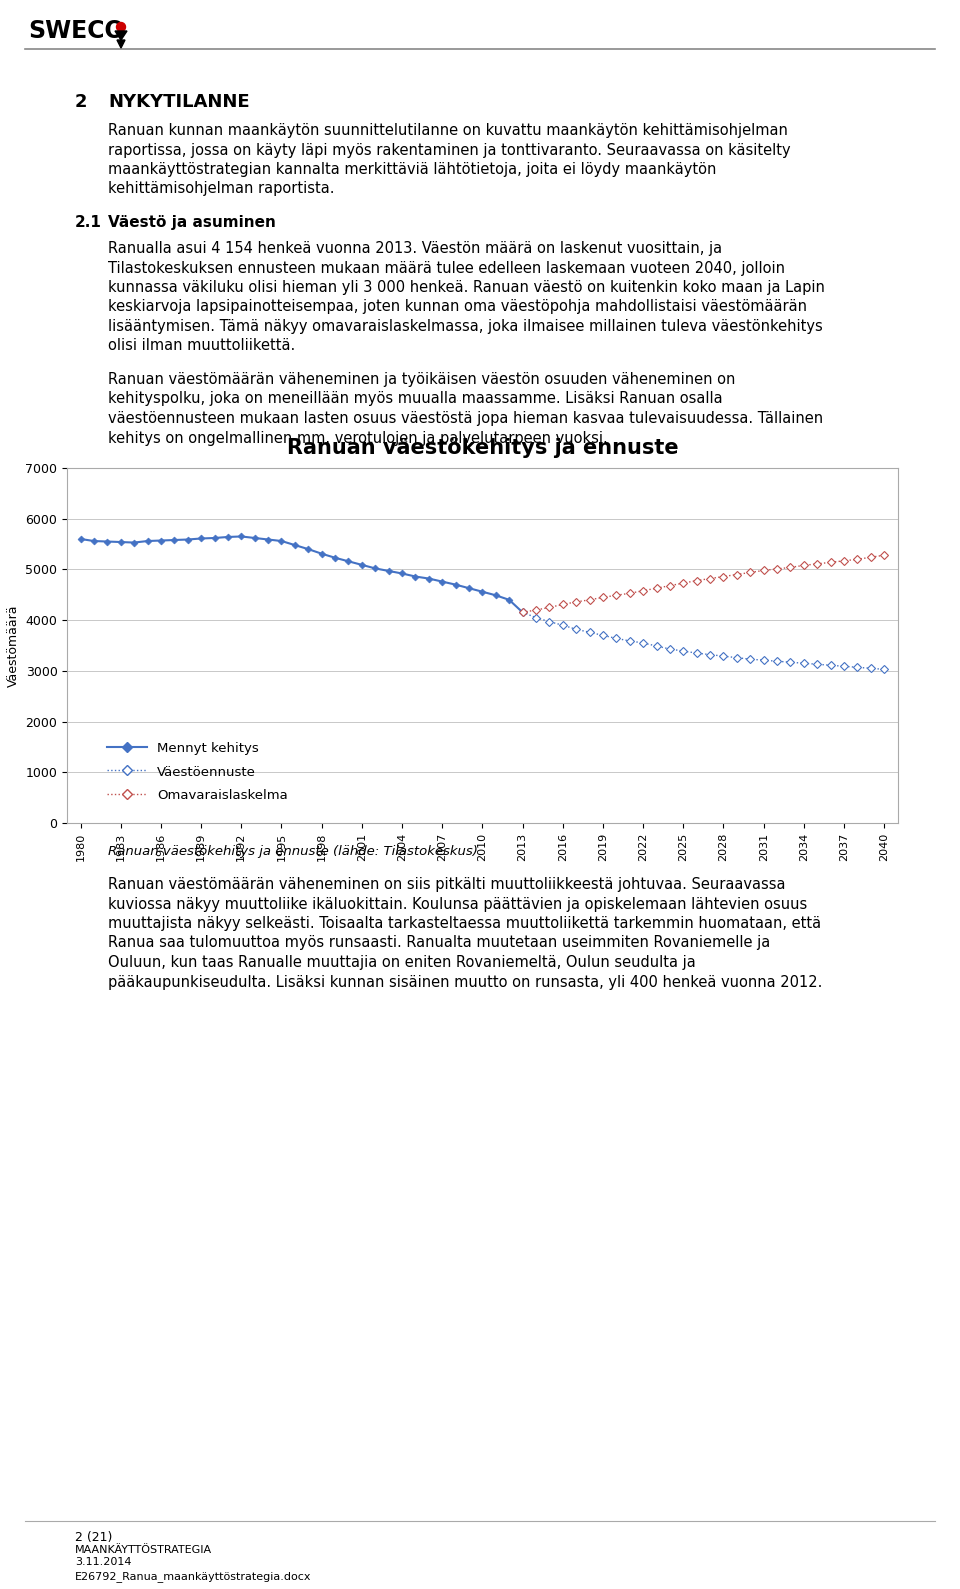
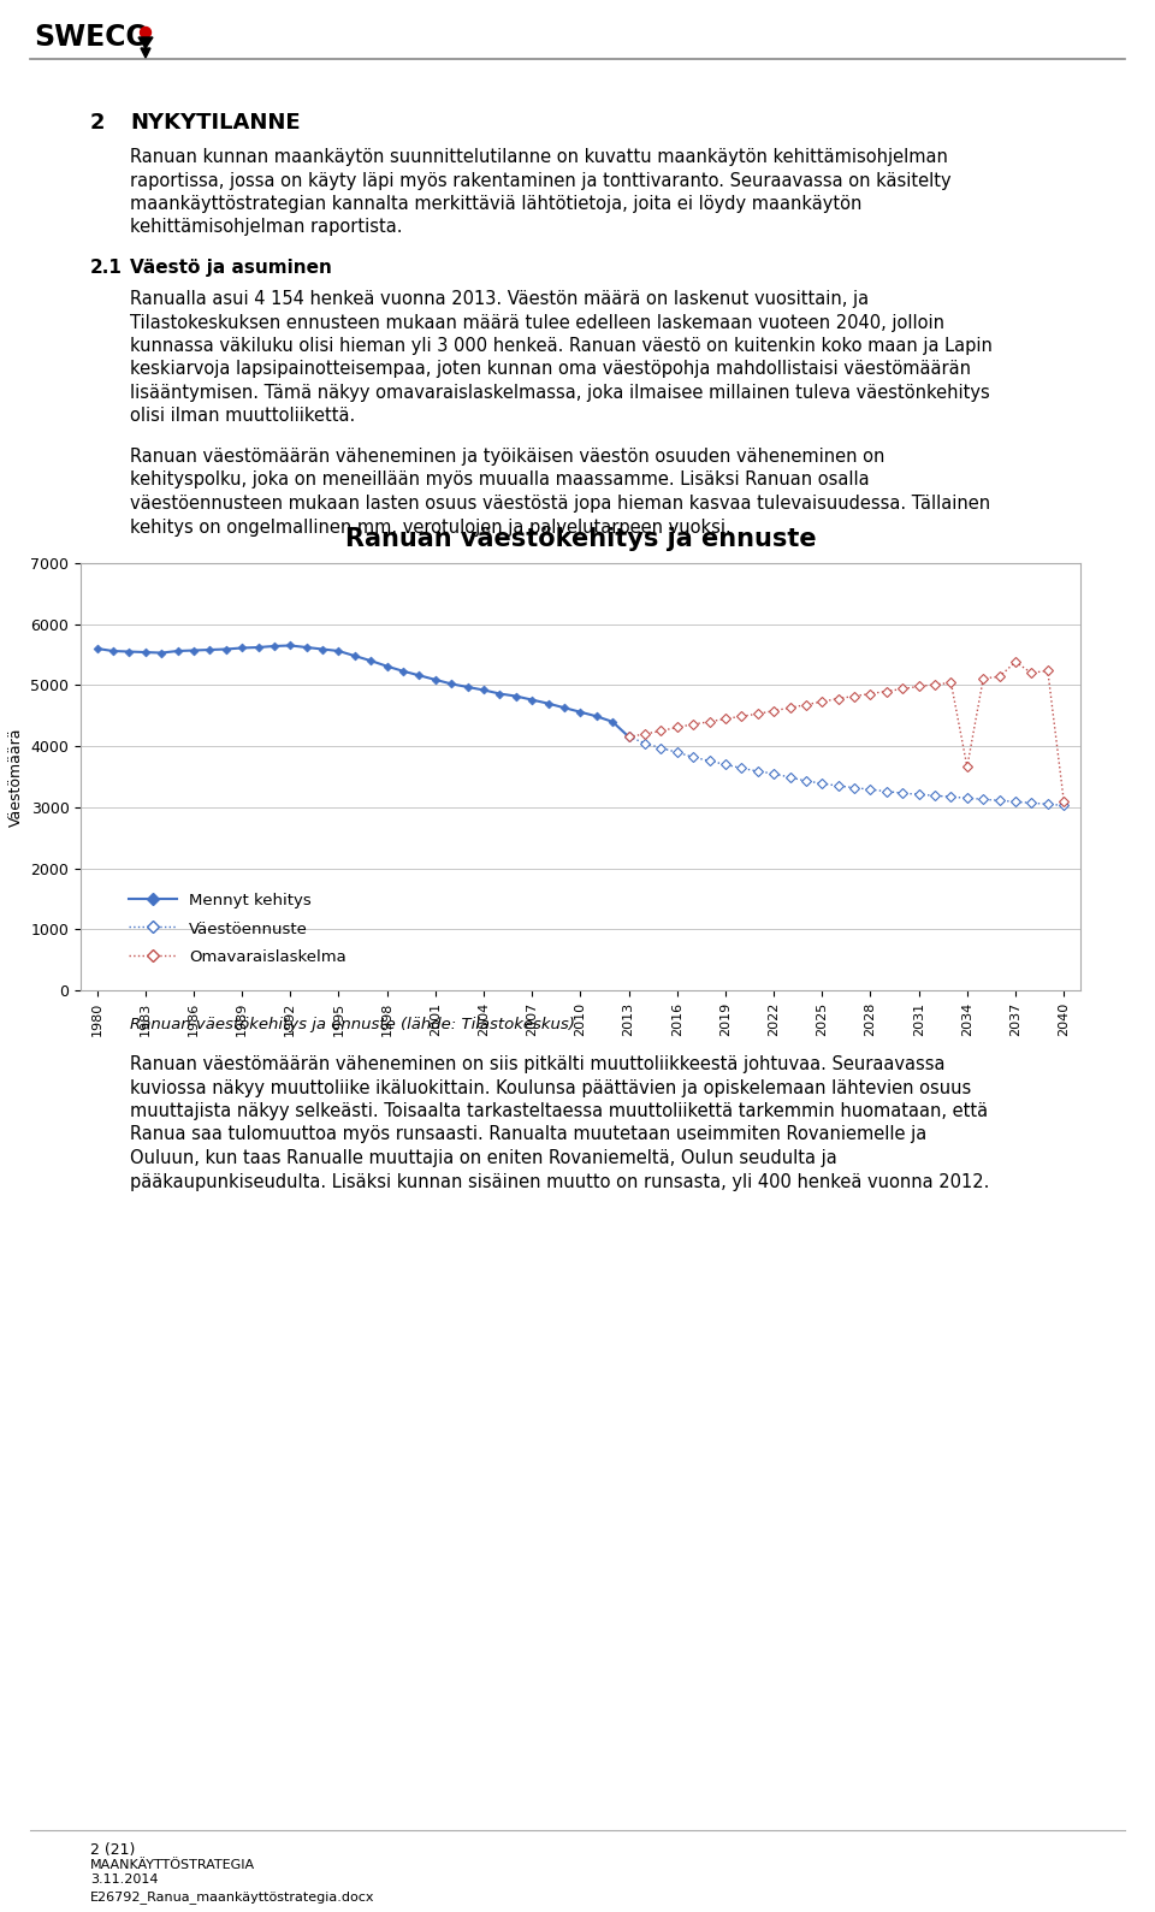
Omavaraislaskelma/2034: 5080 -> 3660
Omavaraislaskelma/2037: 5170 -> 5380
Omavaraislaskelma/2040: 5280 -> 3100
